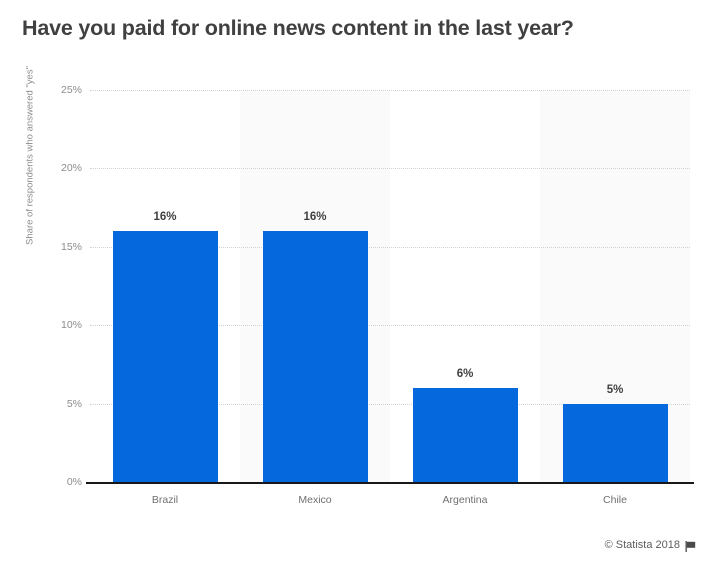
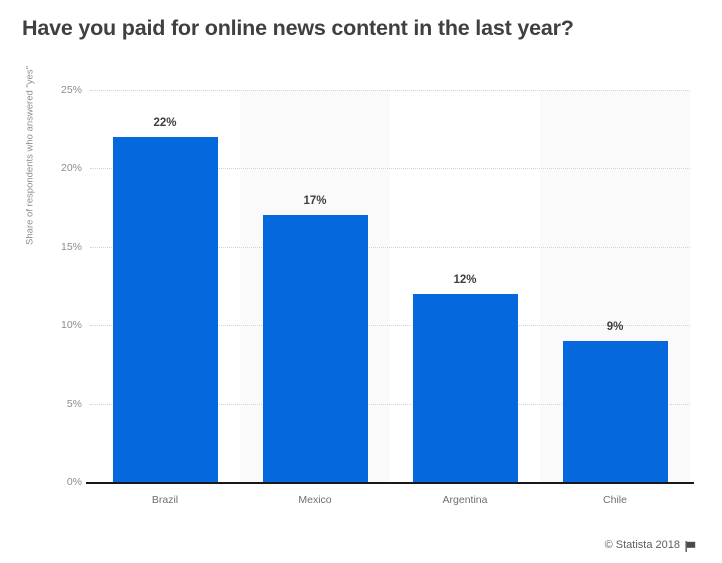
Brazil: 16% -> 22%
Mexico: 16% -> 17%
Argentina: 6% -> 12%
Chile: 5% -> 9%
